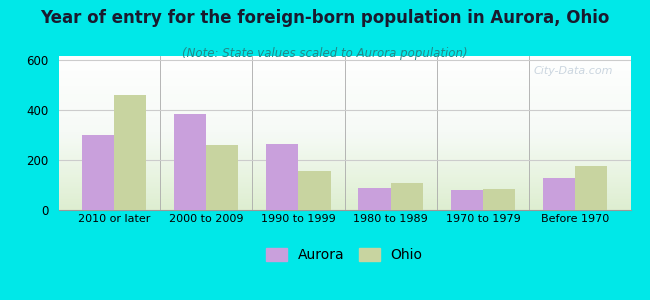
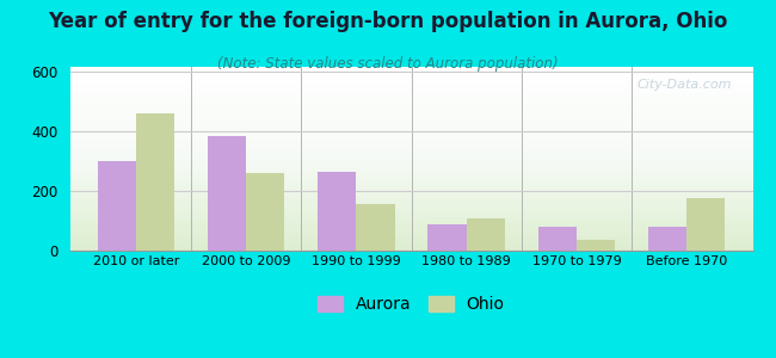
Ohio/1970 to 1979: 85 -> 35
Aurora/Before 1970: 130 -> 80
